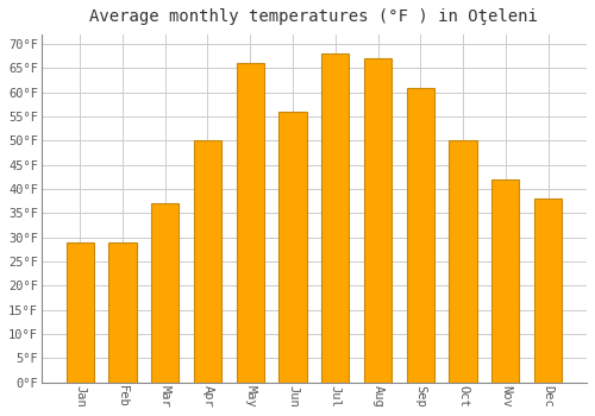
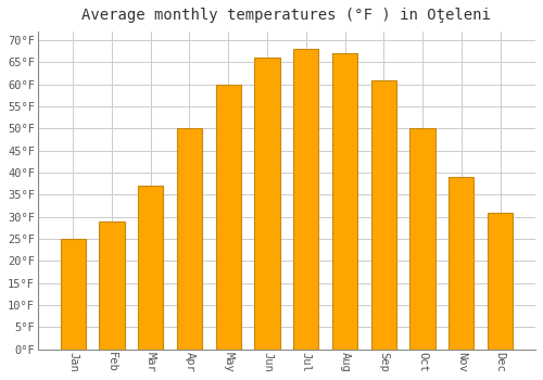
Jan: 29°F -> 25°F
May: 66°F -> 60°F
Jun: 56°F -> 66°F
Nov: 42°F -> 39°F
Dec: 38°F -> 31°F
